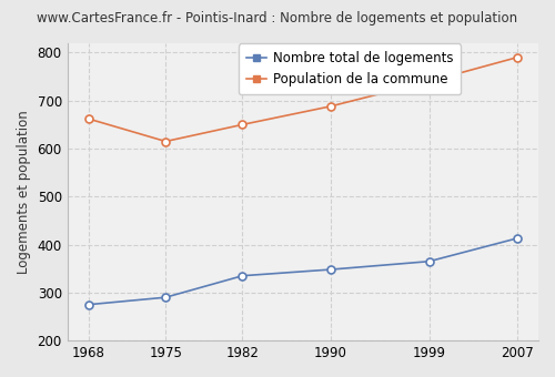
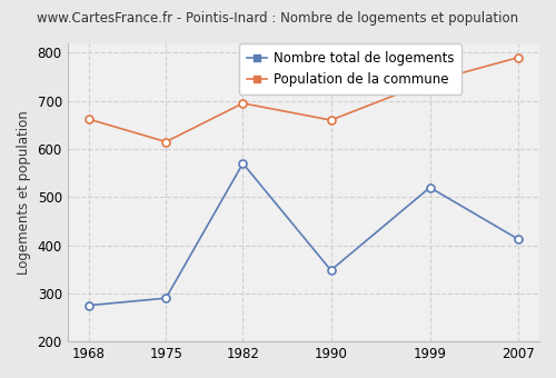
Nombre total de logements/1982: 335 -> 570
Population de la commune/1982: 650 -> 695
Population de la commune/1990: 688 -> 660
Nombre total de logements/1999: 365 -> 520
